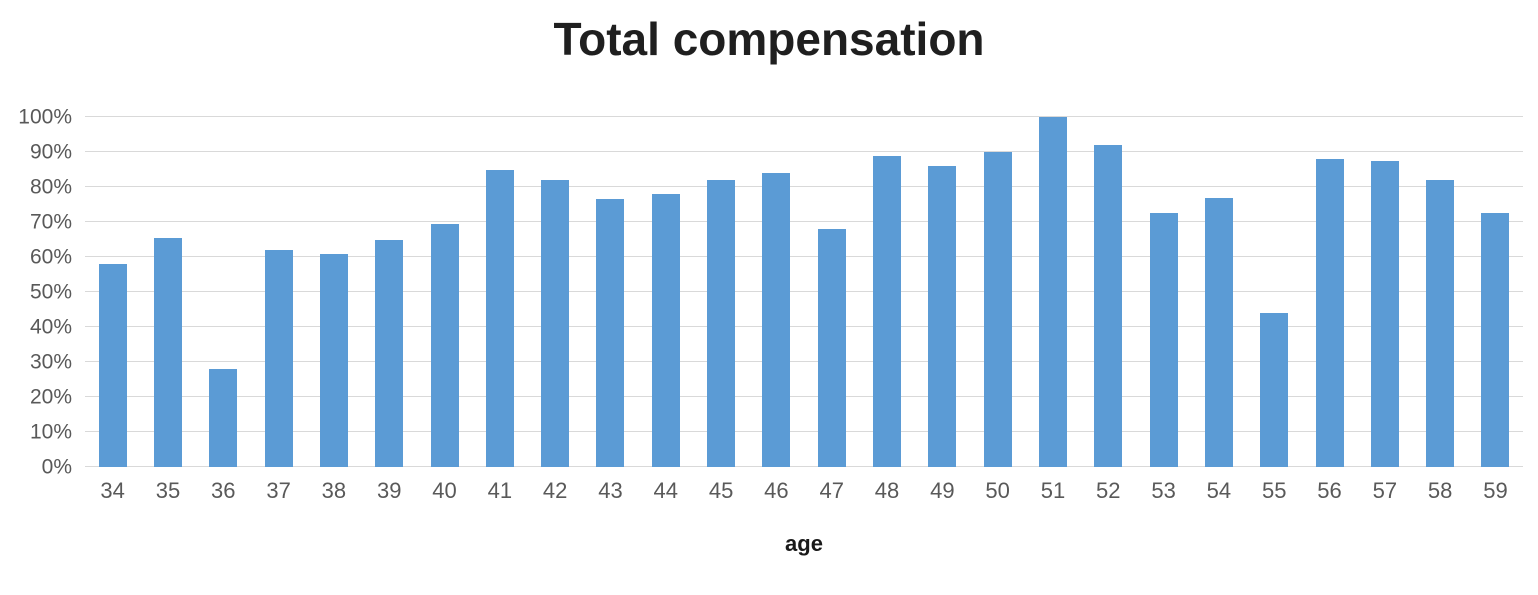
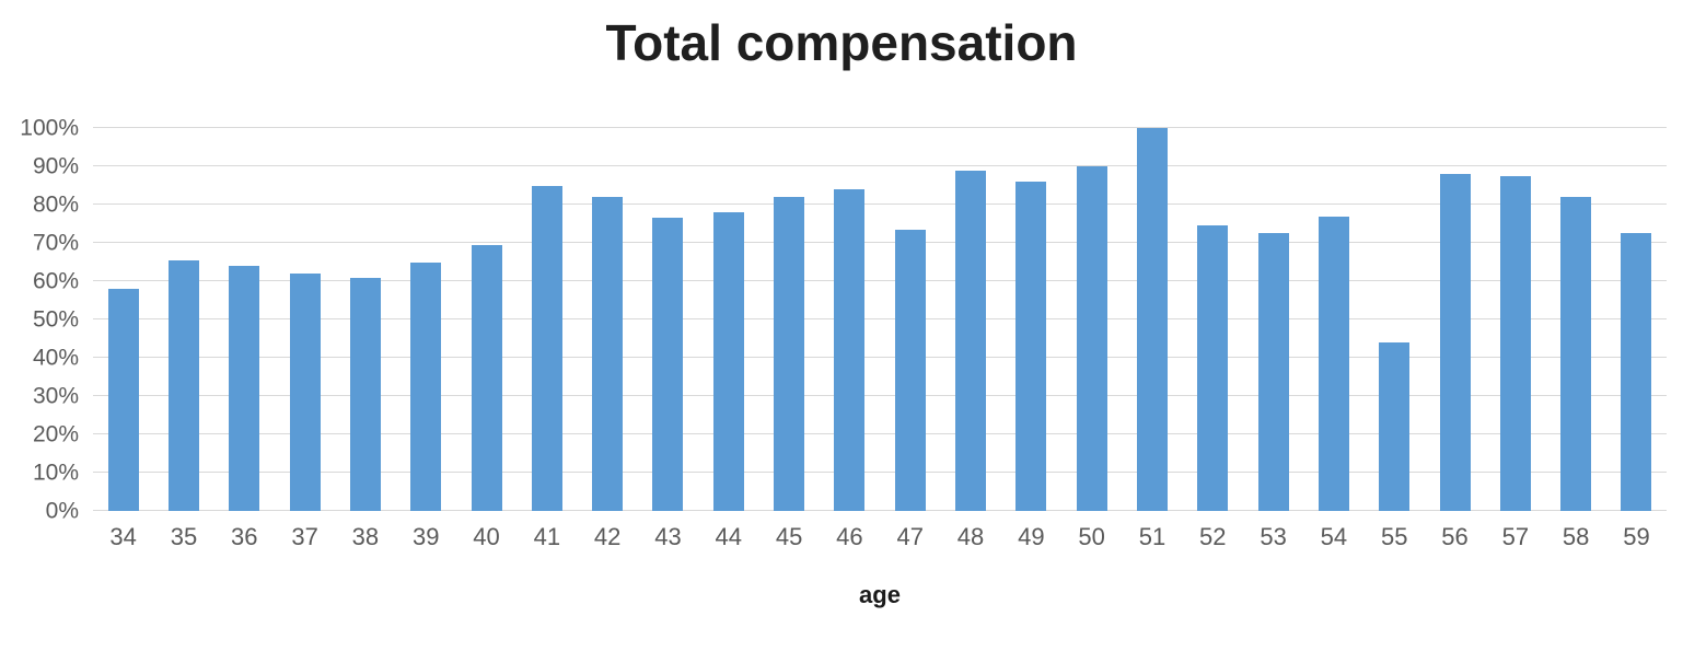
36: 28% -> 64%
47: 68% -> 74%
52: 92% -> 74%
